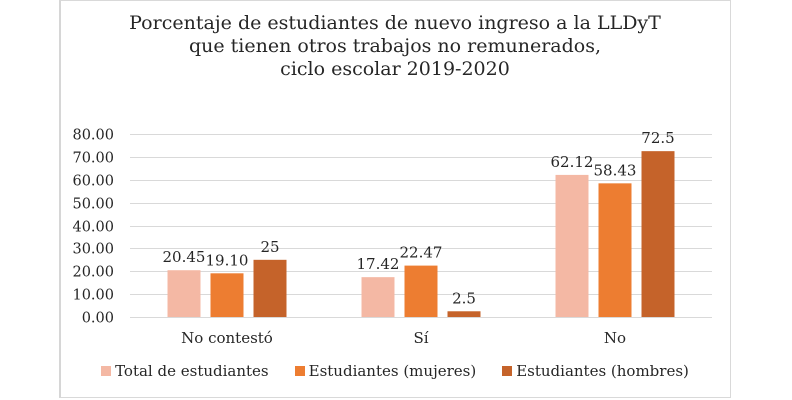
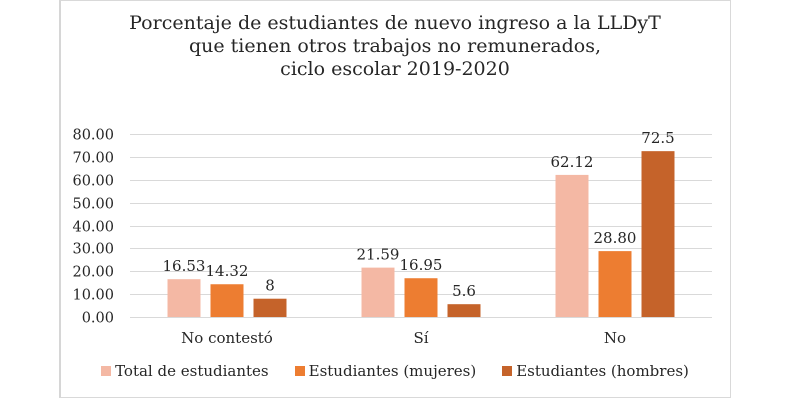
Total de estudiantes/No contestó: 20.45 -> 16.53
Estudiantes (mujeres)/No contestó: 19.10 -> 14.32
Estudiantes (hombres)/No contestó: 25 -> 8
Total de estudiantes/Sí: 17.42 -> 21.59
Estudiantes (mujeres)/Sí: 22.47 -> 16.95
Estudiantes (hombres)/Sí: 2.5 -> 5.6
Estudiantes (mujeres)/No: 58.43 -> 28.80
